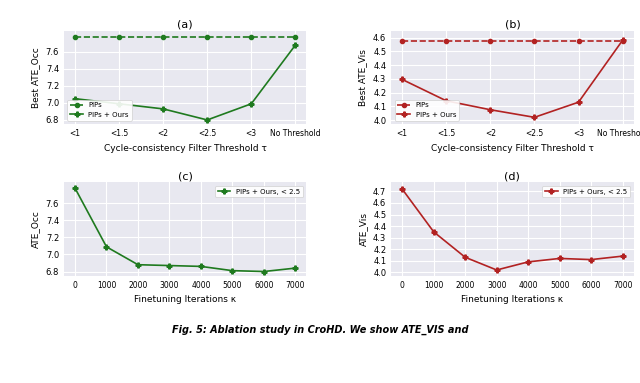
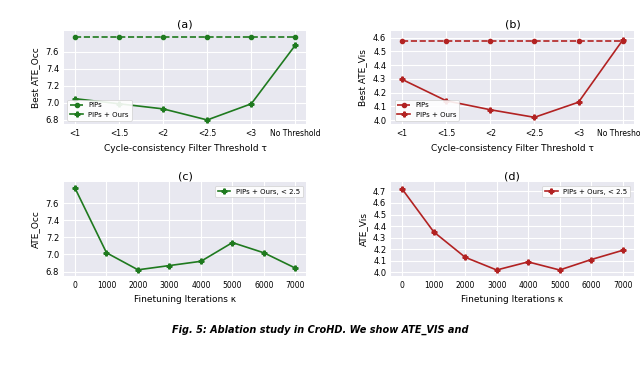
(c)/1000: 7.09 -> 7.02
(c)/2000: 6.88 -> 6.82
(c)/4000: 6.86 -> 6.92
(c)/5000: 6.81 -> 7.14
(c)/6000: 6.80 -> 7.02
(d)/5000: 4.12 -> 4.02
(d)/7000: 4.14 -> 4.19
